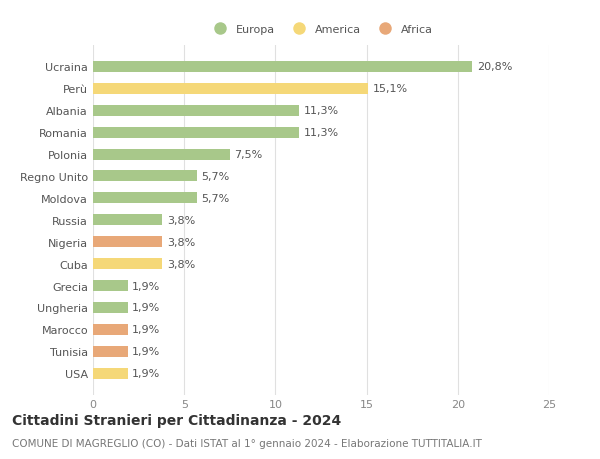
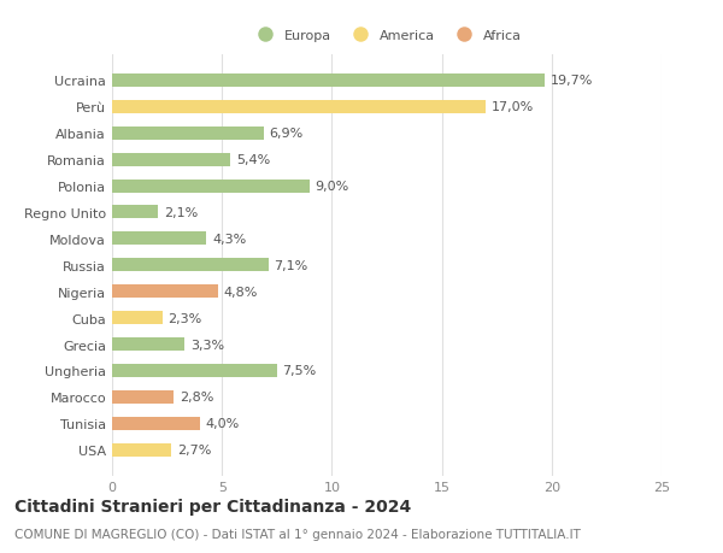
Ucraina: 20,8% -> 19,7%
Perù: 15,1% -> 17,0%
Albania: 11,3% -> 6,9%
Romania: 11,3% -> 5,4%
Polonia: 7,5% -> 9,0%
Regno Unito: 5,7% -> 2,1%
Moldova: 5,7% -> 4,3%
Russia: 3,8% -> 7,1%
Nigeria: 3,8% -> 4,8%
Cuba: 3,8% -> 2,3%
Grecia: 1,9% -> 3,3%
Ungheria: 1,9% -> 7,5%
Marocco: 1,9% -> 2,8%
Tunisia: 1,9% -> 4,0%
USA: 1,9% -> 2,7%
